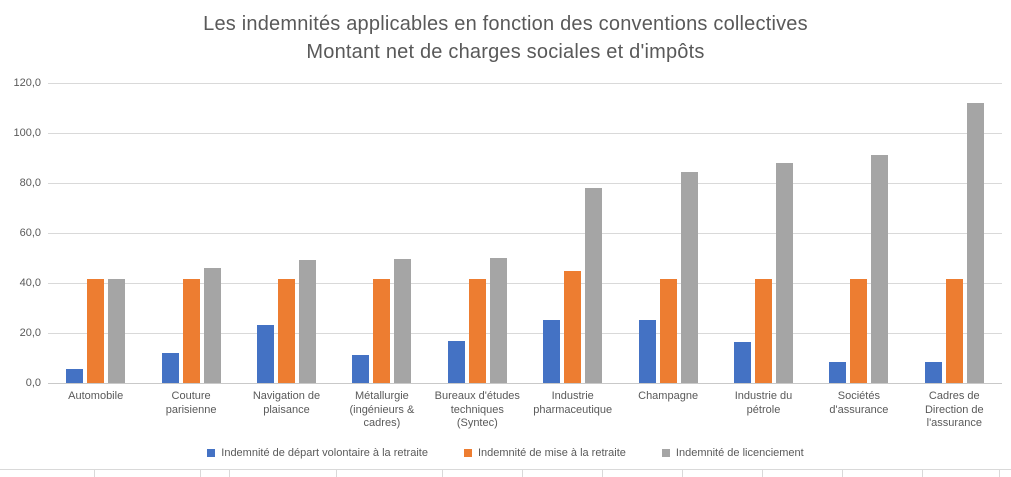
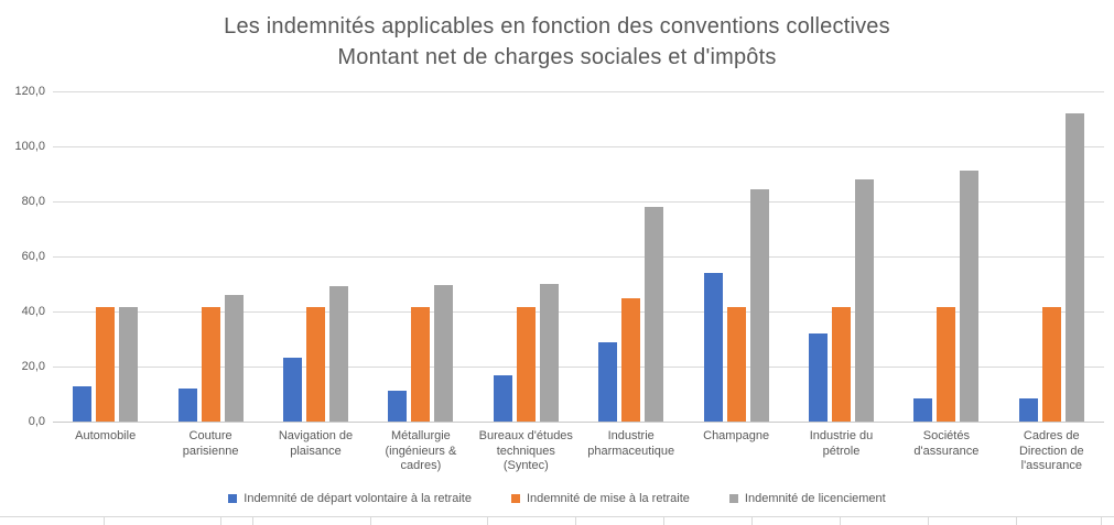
Indemnité de départ volontaire à la retraite/Automobile: 6 -> 13
Indemnité de départ volontaire à la retraite/Industrie pharmaceutique: 25 -> 29
Indemnité de départ volontaire à la retraite/Champagne: 25 -> 54
Indemnité de départ volontaire à la retraite/Industrie du pétrole: 17 -> 32
